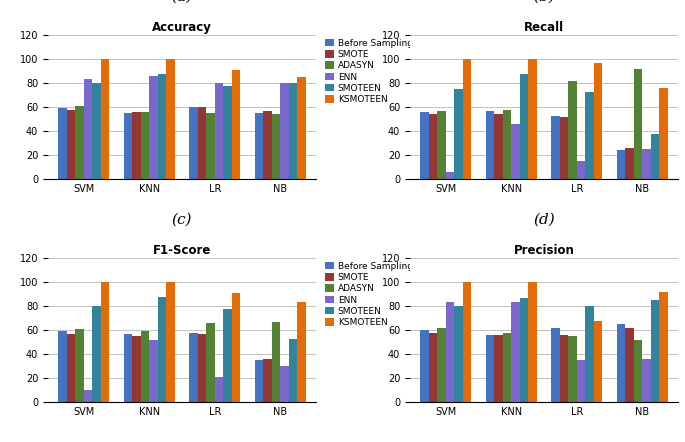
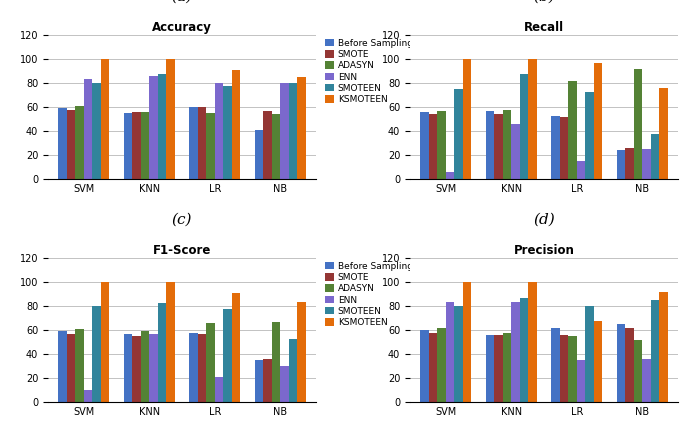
Accuracy/Before Sampling/NB: 55 -> 41
F1-Score/ENN/KNN: 52 -> 57
F1-Score/SMOTEEN/KNN: 88 -> 83
